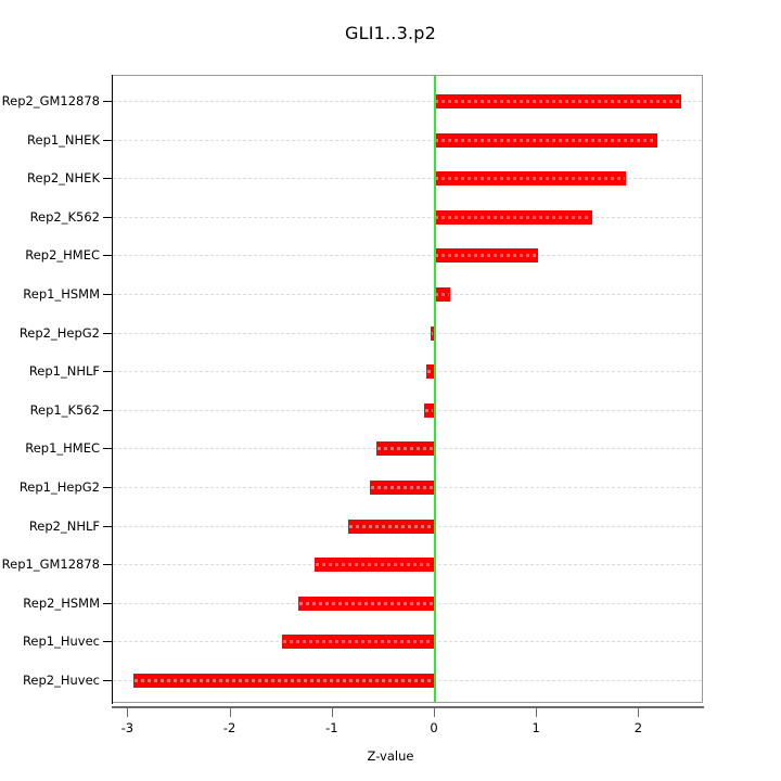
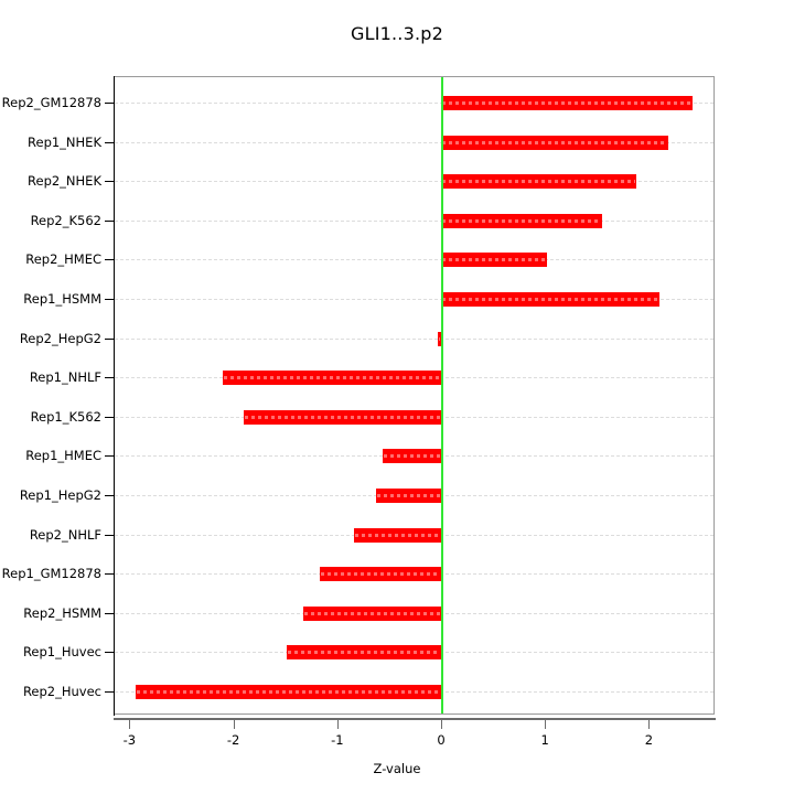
Rep1_HSMM: 0.2 -> 2.1
Rep1_NHLF: -0.1 -> -2.1
Rep1_K562: -0.1 -> -1.9
